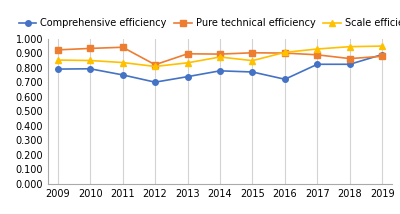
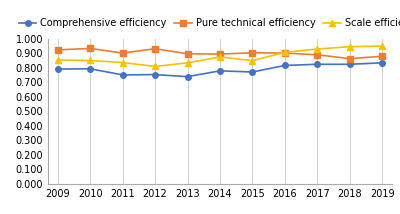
Pure technical efficiency/2011: 0.94 -> 0.90
Comprehensive efficiency/2012: 0.70 -> 0.75
Pure technical efficiency/2012: 0.82 -> 0.93
Comprehensive efficiency/2016: 0.72 -> 0.81
Comprehensive efficiency/2019: 0.89 -> 0.83
